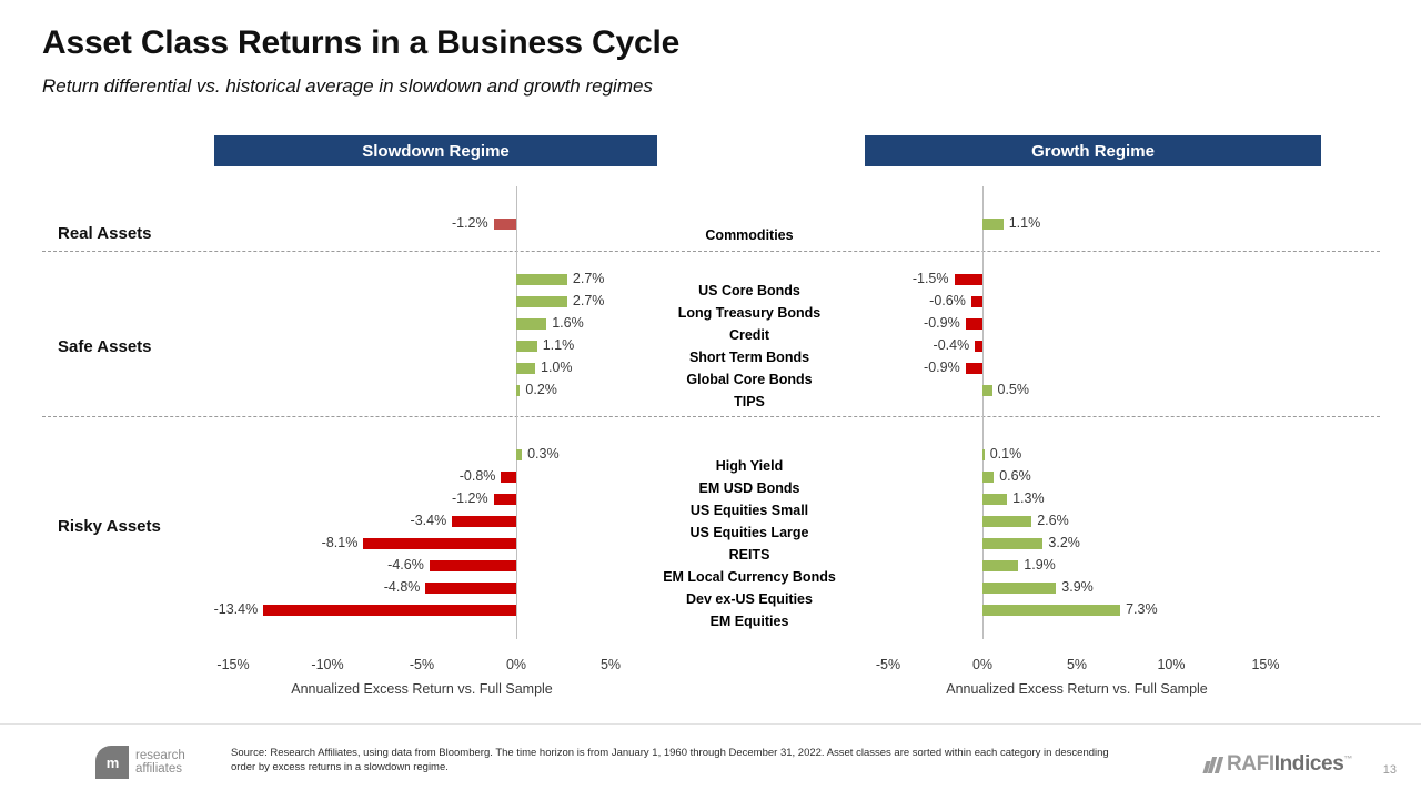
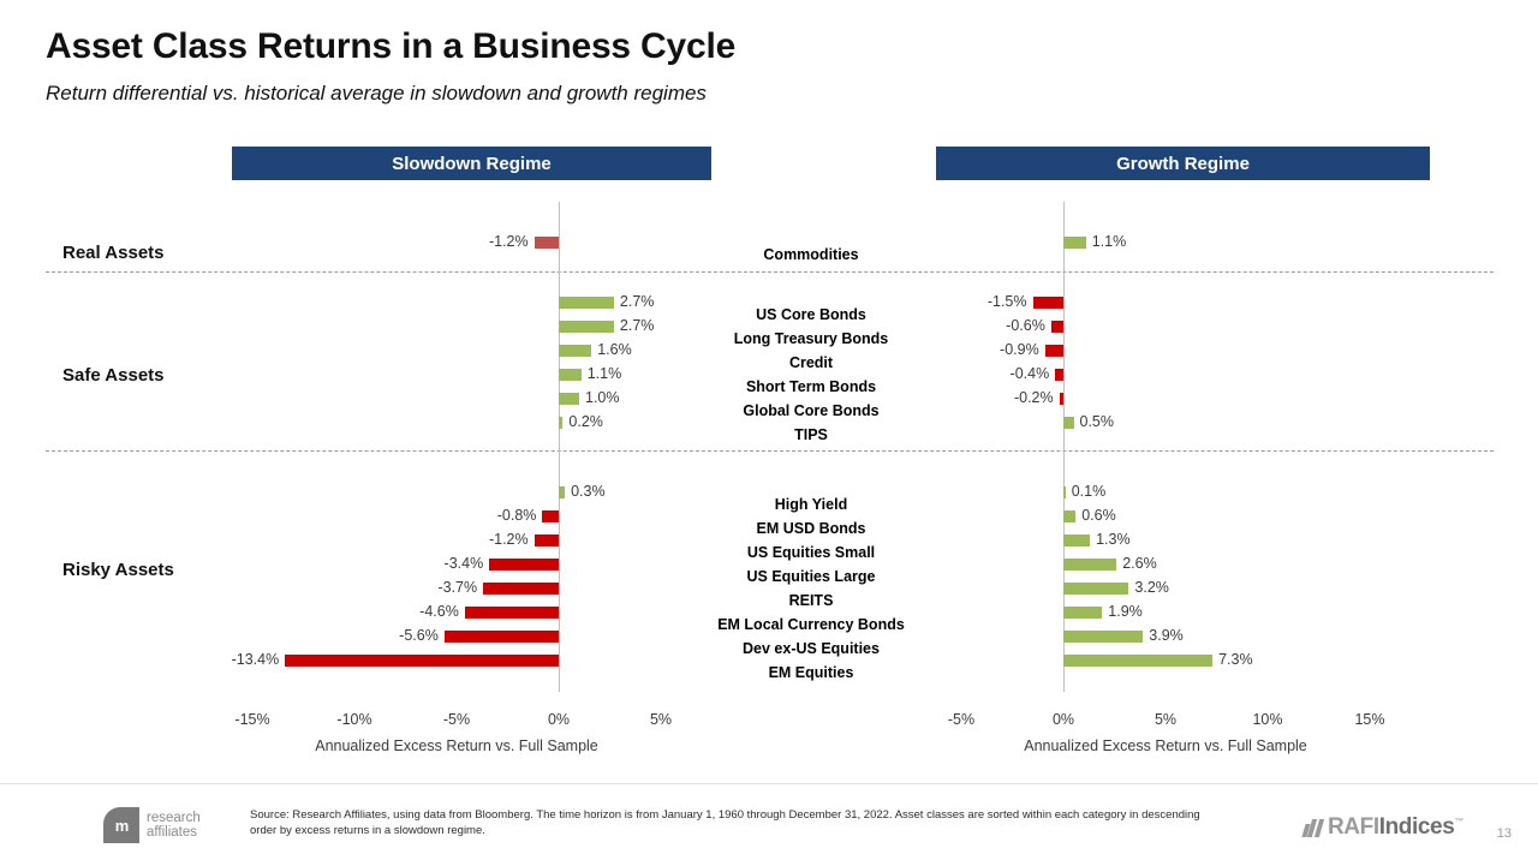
Growth Regime/Global Core Bonds: -0.9% -> -0.2%
Slowdown Regime/REITS: -8.1% -> -3.7%
Slowdown Regime/Dev ex-US Equities: -4.8% -> -5.6%
